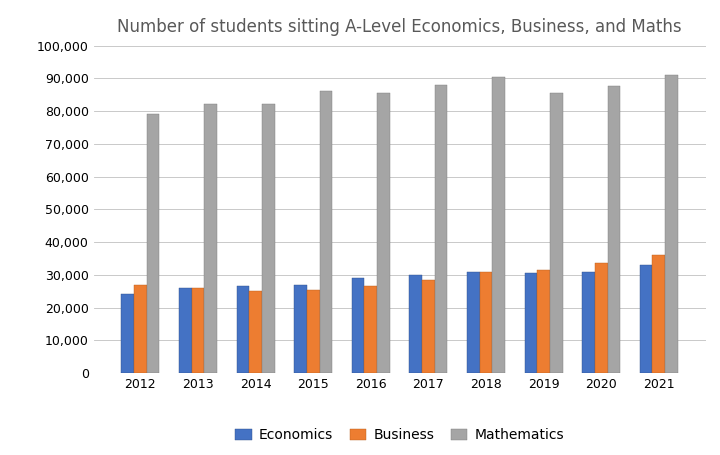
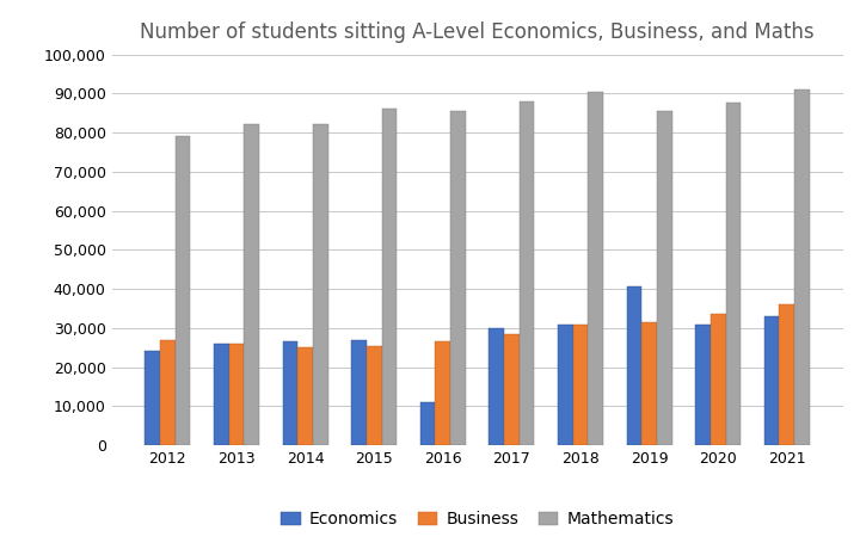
Economics/2016: 29,000 -> 11,000
Economics/2019: 30,500 -> 40,500
